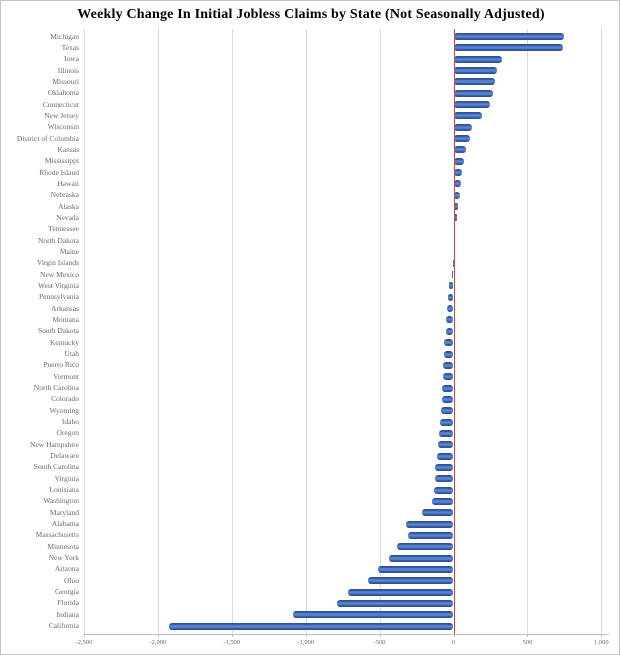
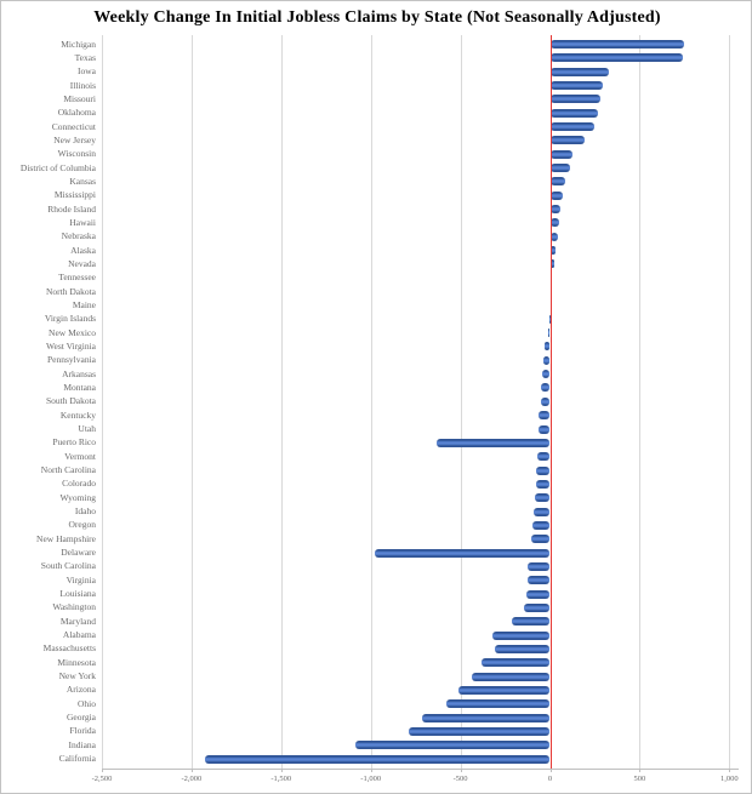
Puerto Rico: -70 -> -630
Delaware: -120 -> -980
